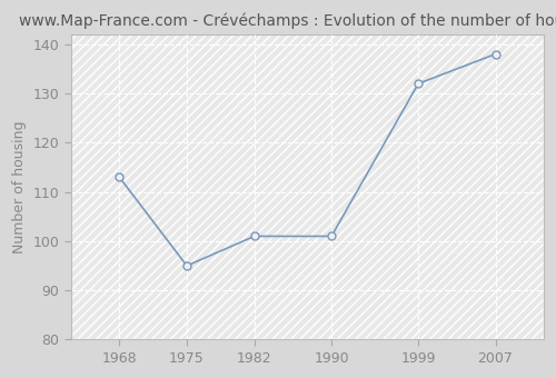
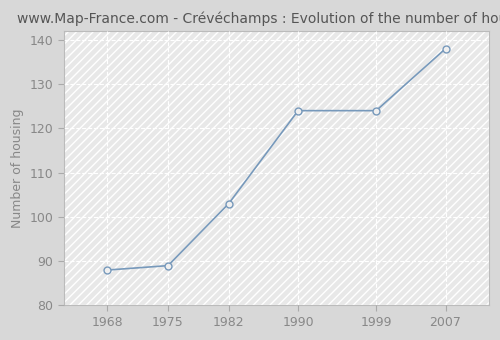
1968: 113 -> 88
1975: 95 -> 89
1982: 101 -> 103
1990: 101 -> 124
1999: 132 -> 124
